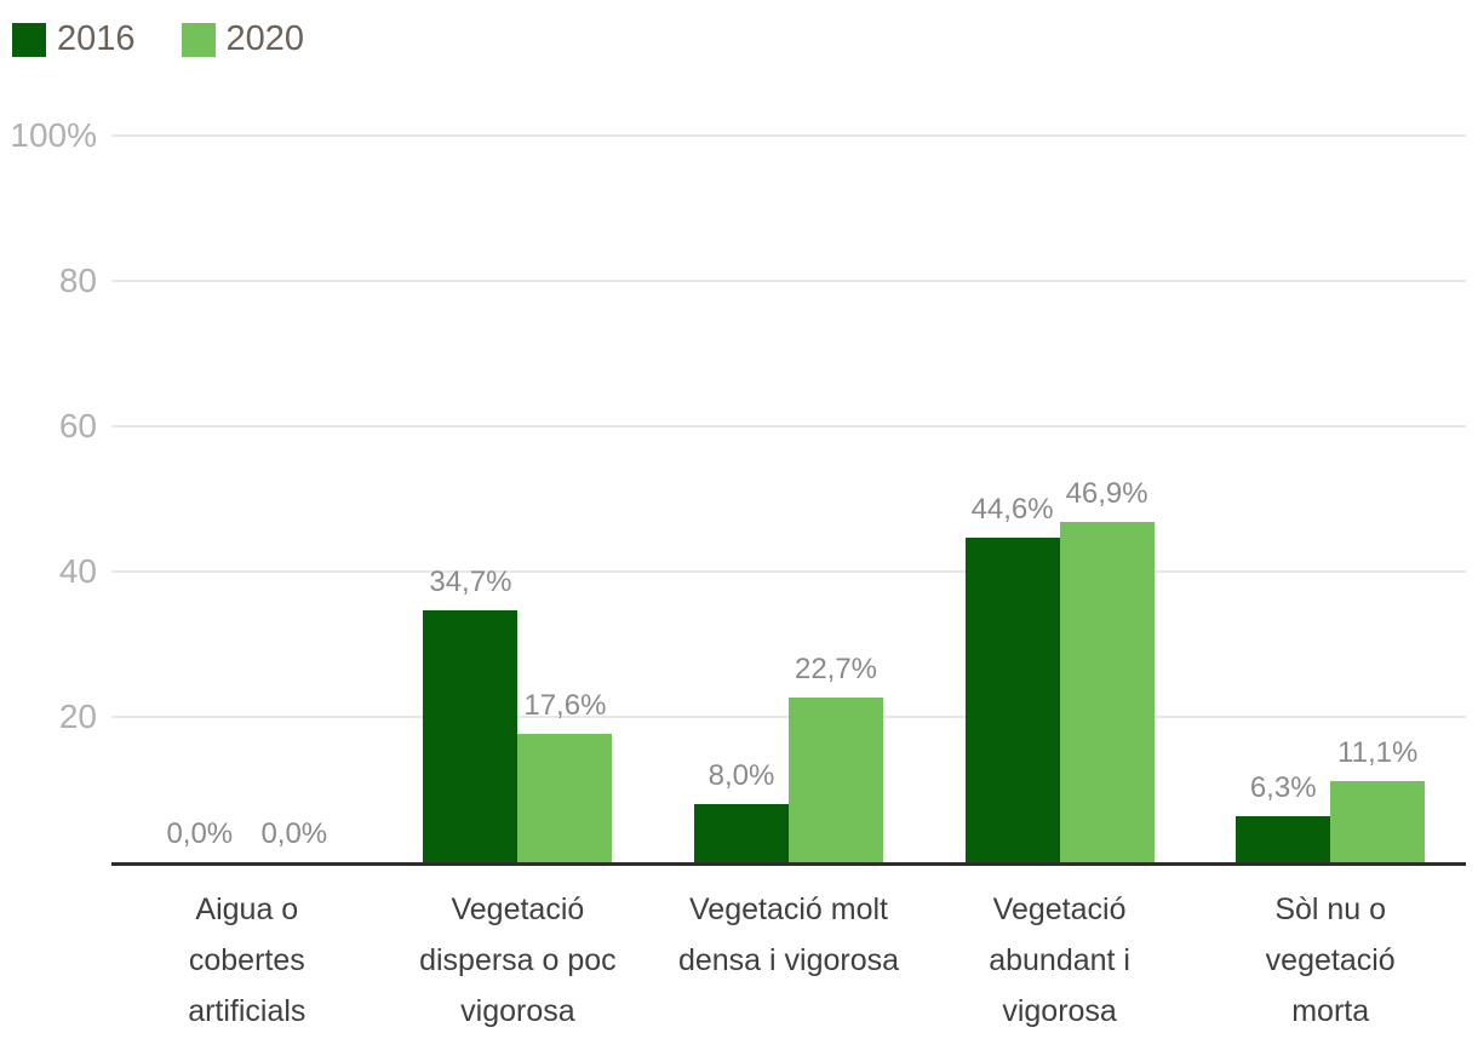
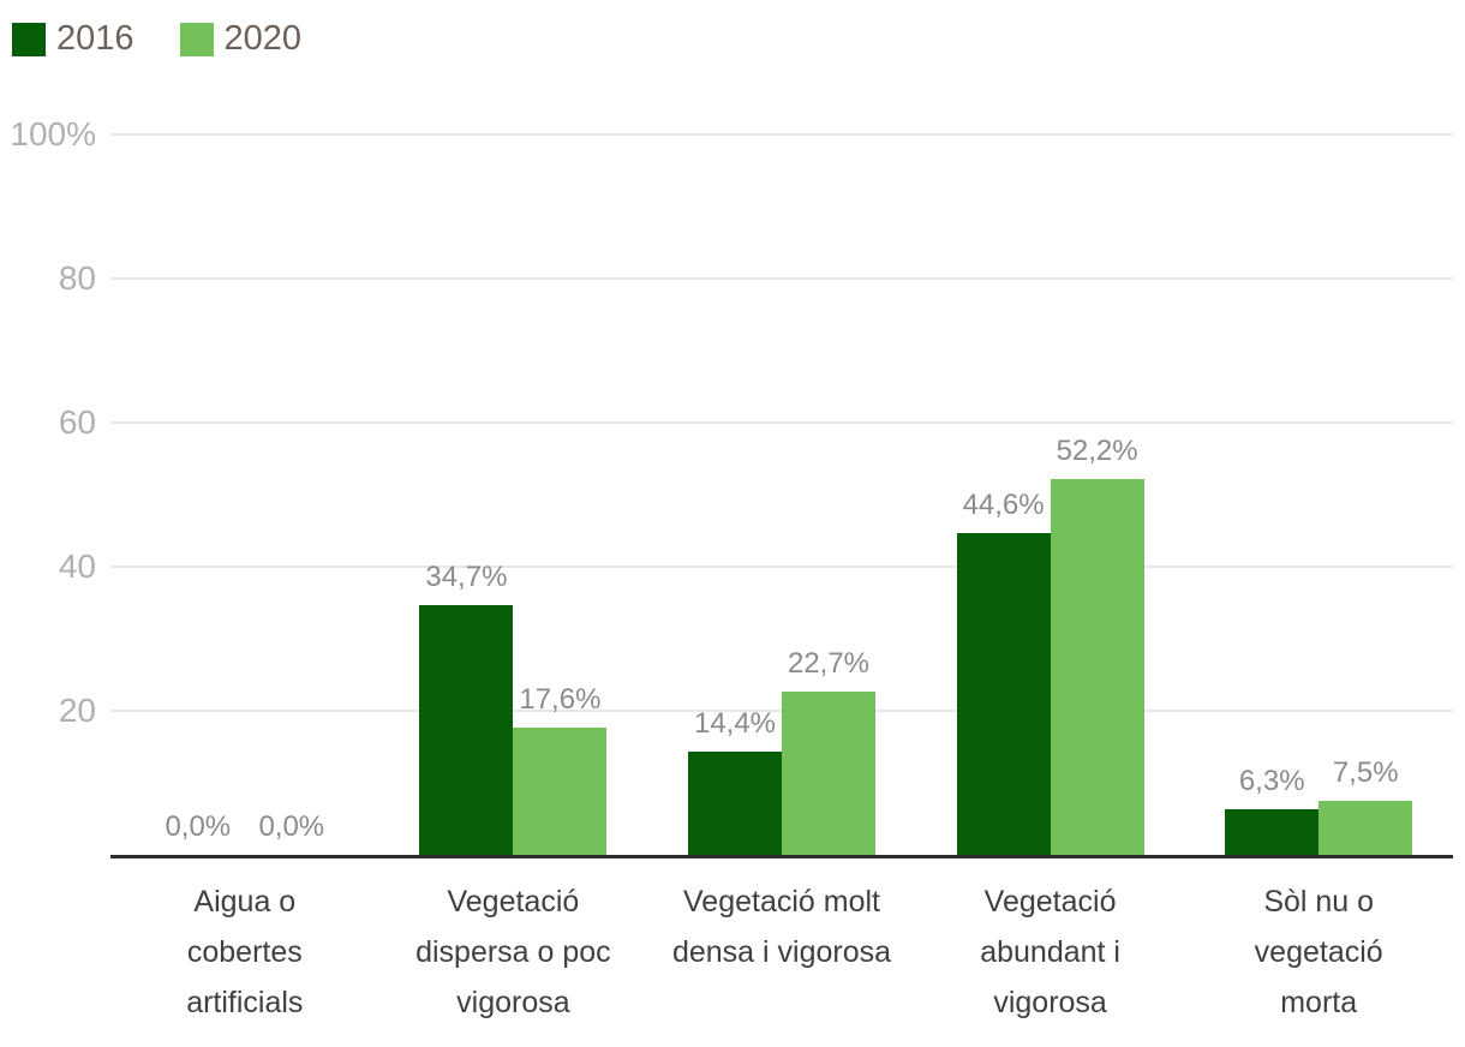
2016/Vegetació molt densa i vigorosa: 8,0% -> 14,4%
2020/Vegetació abundant i vigorosa: 46,9% -> 52,2%
2020/Sòl nu o vegetació morta: 11,1% -> 7,5%
